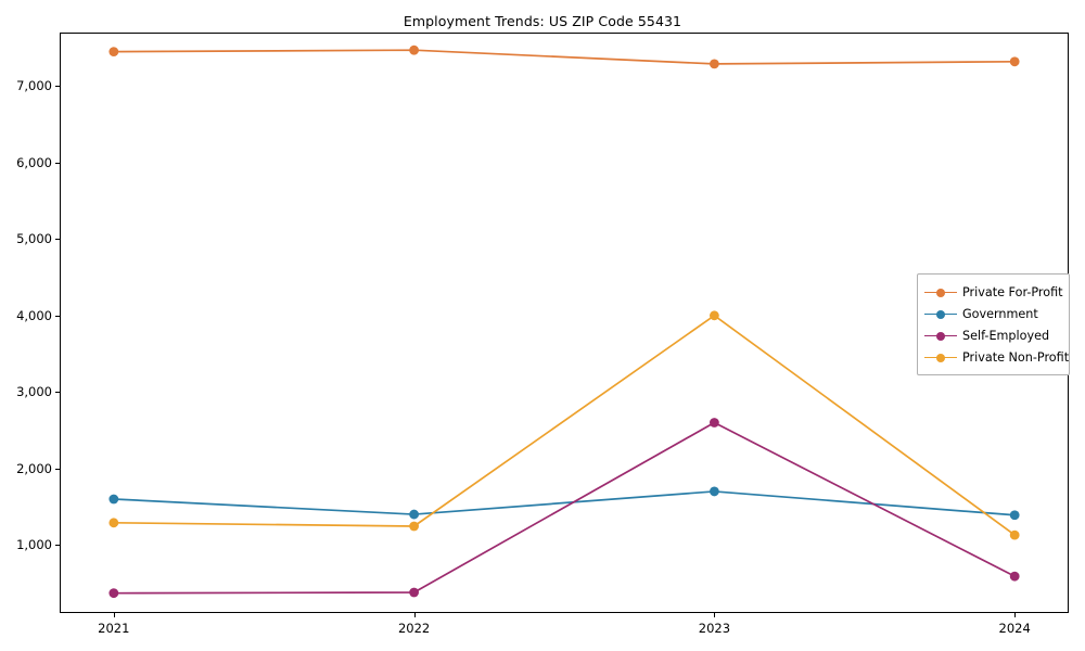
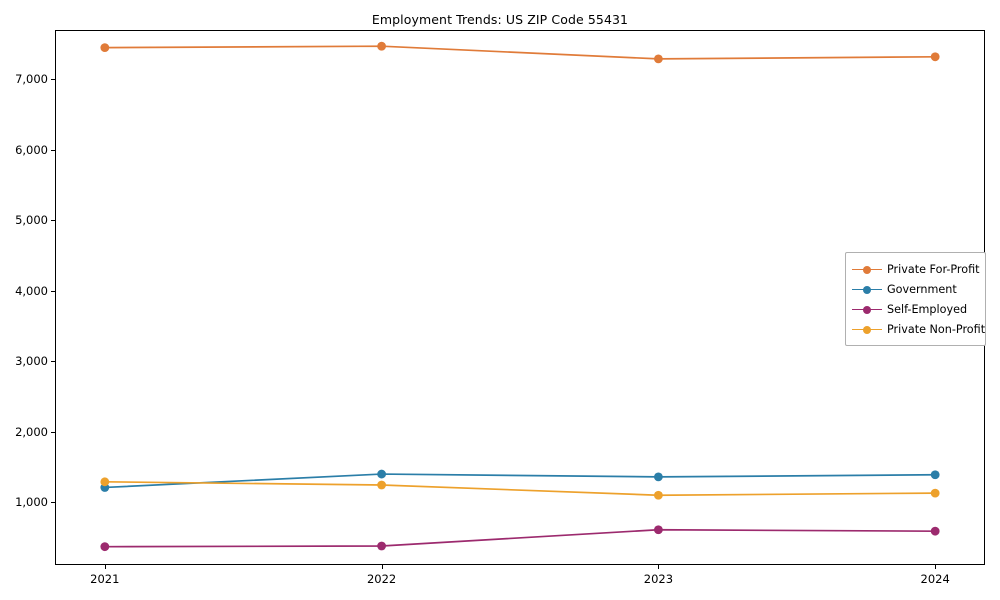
Government/2021: 1600 -> 1200
Government/2023: 1700 -> 1400
Self-Employed/2023: 2600 -> 600
Private Non-Profit/2023: 4000 -> 1100
